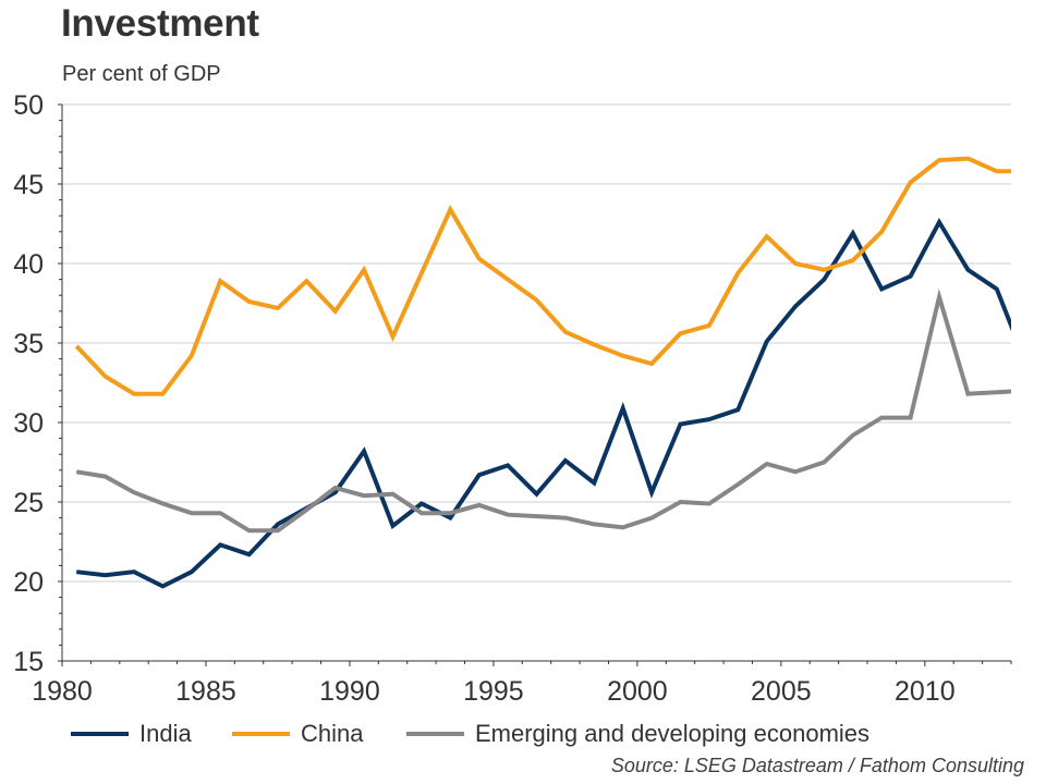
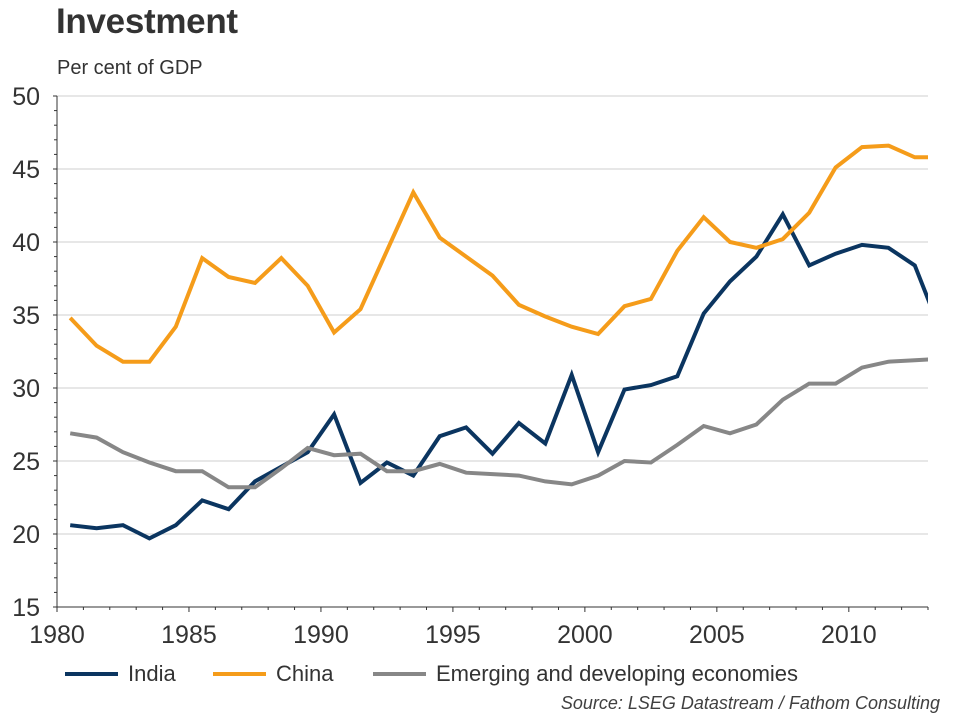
China/1990: 39.6 -> 33.8
India/2010: 42.6 -> 39.8
Emerging and developing economies/2010: 37.9 -> 31.4
